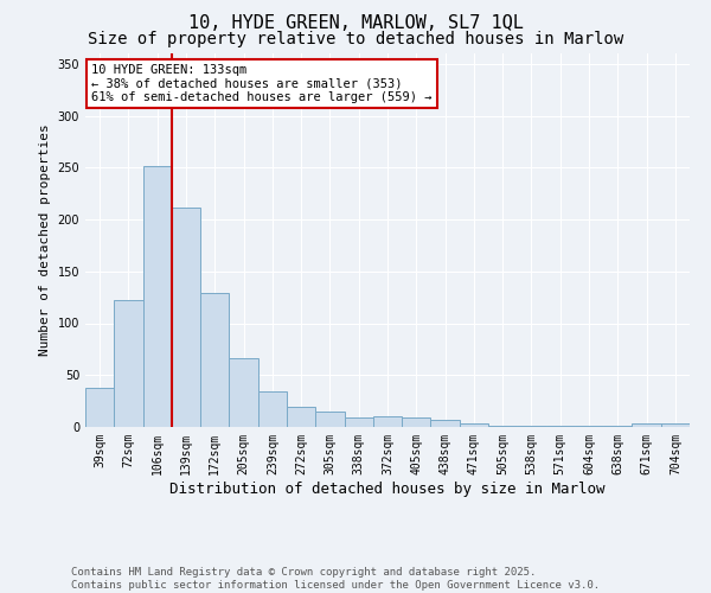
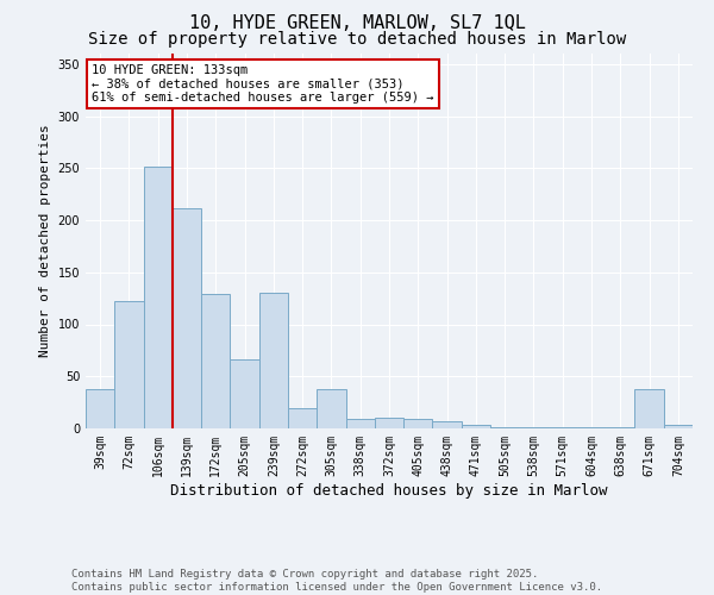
239sqm: 34 -> 130
305sqm: 15 -> 38
671sqm: 4 -> 38
